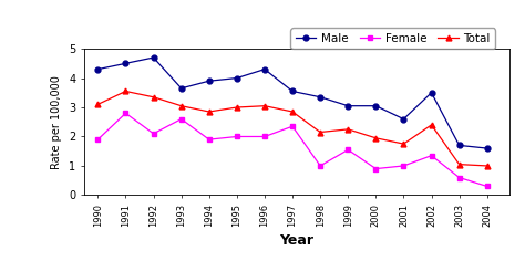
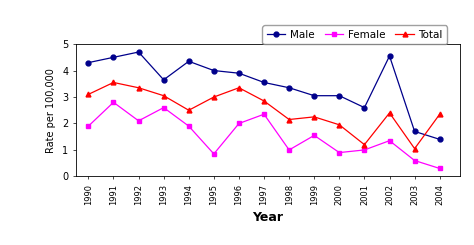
Male/1994: 3.90 -> 4.35
Total/1994: 2.85 -> 2.50
Female/1995: 2.00 -> 0.85
Male/1996: 4.30 -> 3.90
Total/1996: 3.05 -> 3.35
Total/2001: 1.75 -> 1.20
Male/2002: 3.50 -> 4.55
Male/2004: 1.60 -> 1.40
Total/2004: 1.00 -> 2.35
